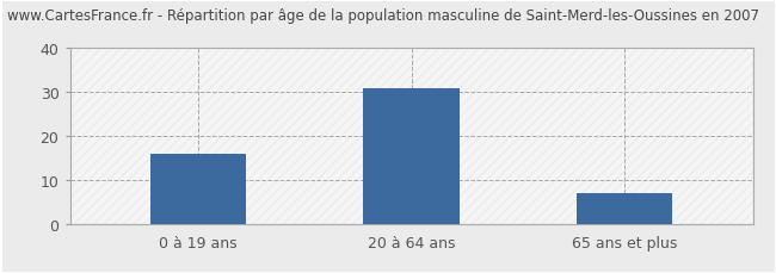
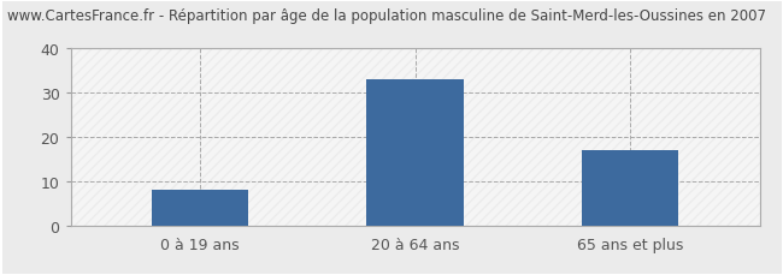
0 à 19 ans: 16 -> 8
20 à 64 ans: 31 -> 33
65 ans et plus: 7 -> 17
